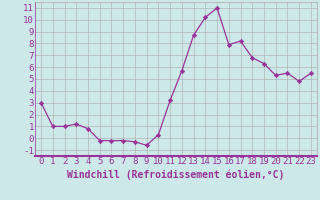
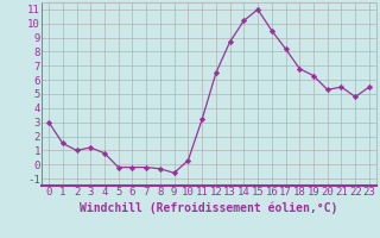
1: 1.0 -> 1.5
12: 5.7 -> 6.5
16: 7.9 -> 9.5
